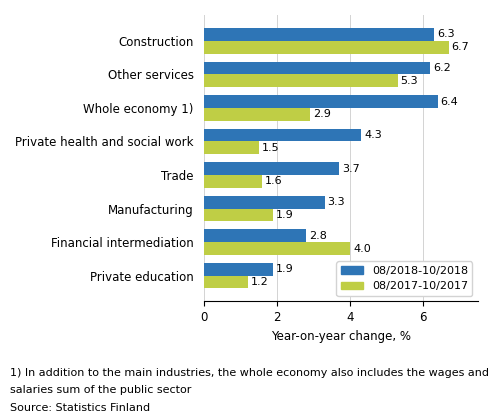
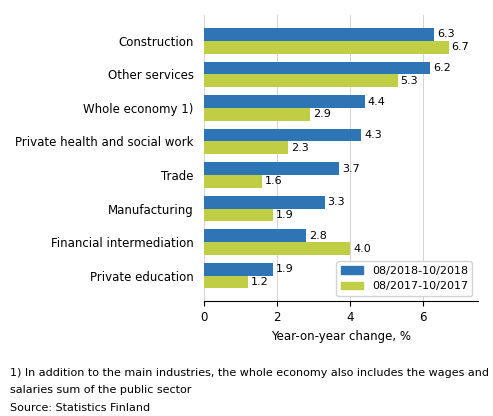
08/2018-10/2018/Whole economy 1): 6.4 -> 4.4
08/2017-10/2017/Private health and social work: 1.5 -> 2.3
